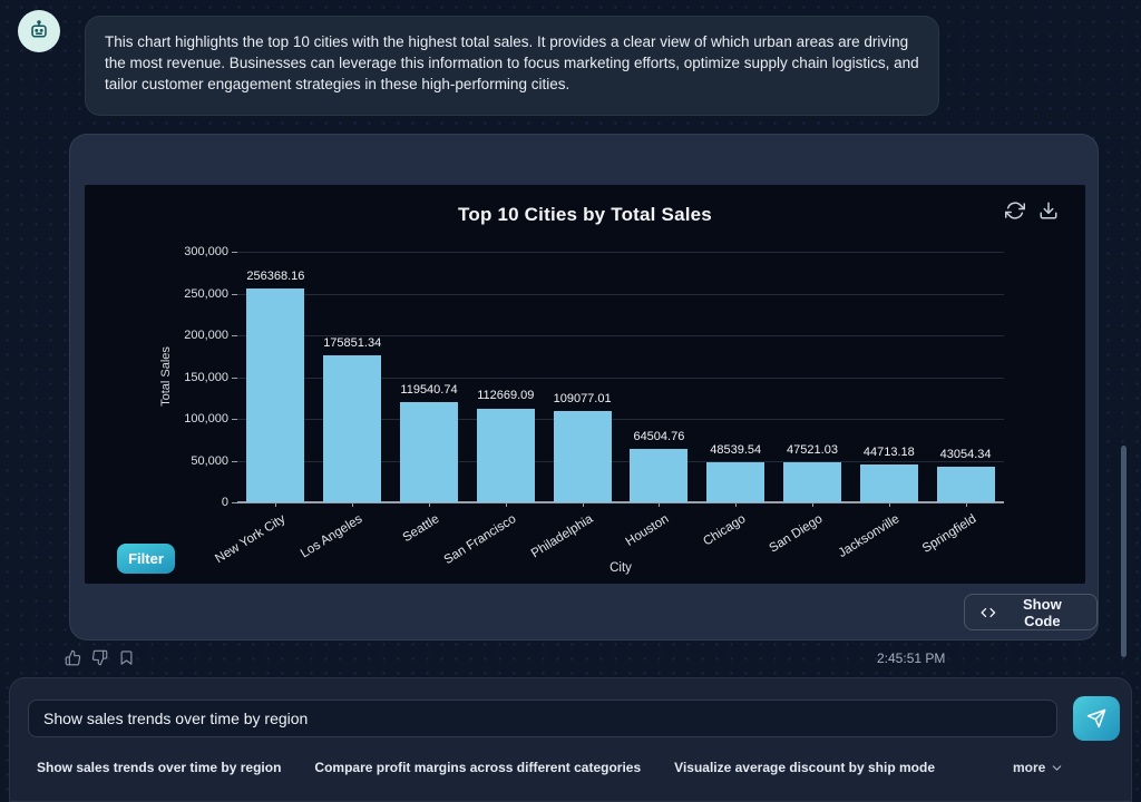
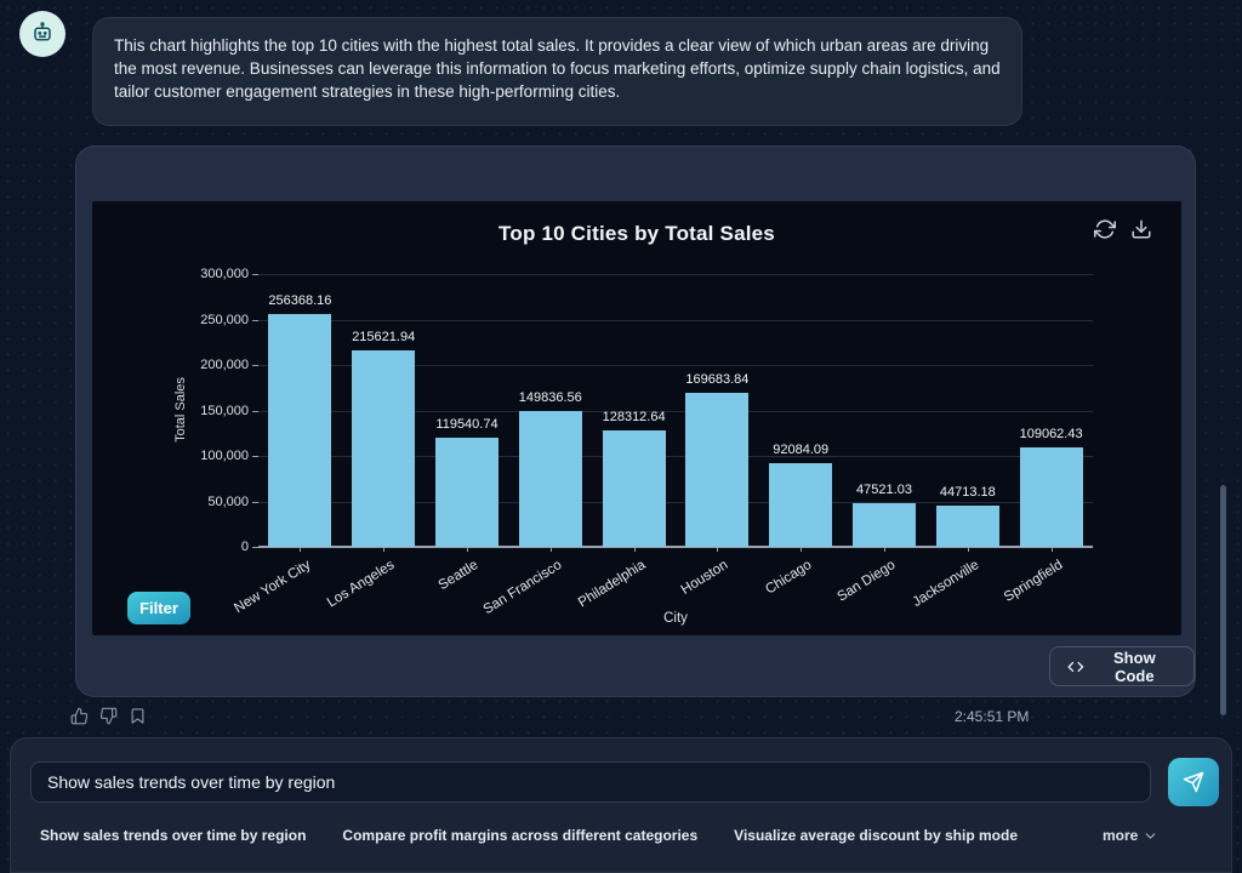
Los Angeles: 175851.34 -> 215621.94
San Francisco: 112669.09 -> 149836.56
Philadelphia: 109077.01 -> 128312.64
Houston: 64504.76 -> 169683.84
Chicago: 48539.54 -> 92084.09
Springfield: 43054.34 -> 109062.43
